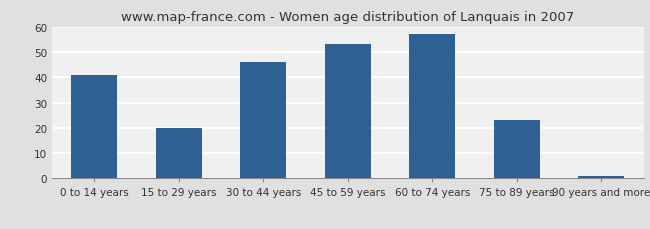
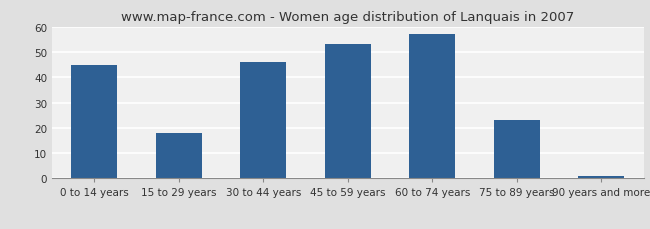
0 to 14 years: 41 -> 45
15 to 29 years: 20 -> 18
